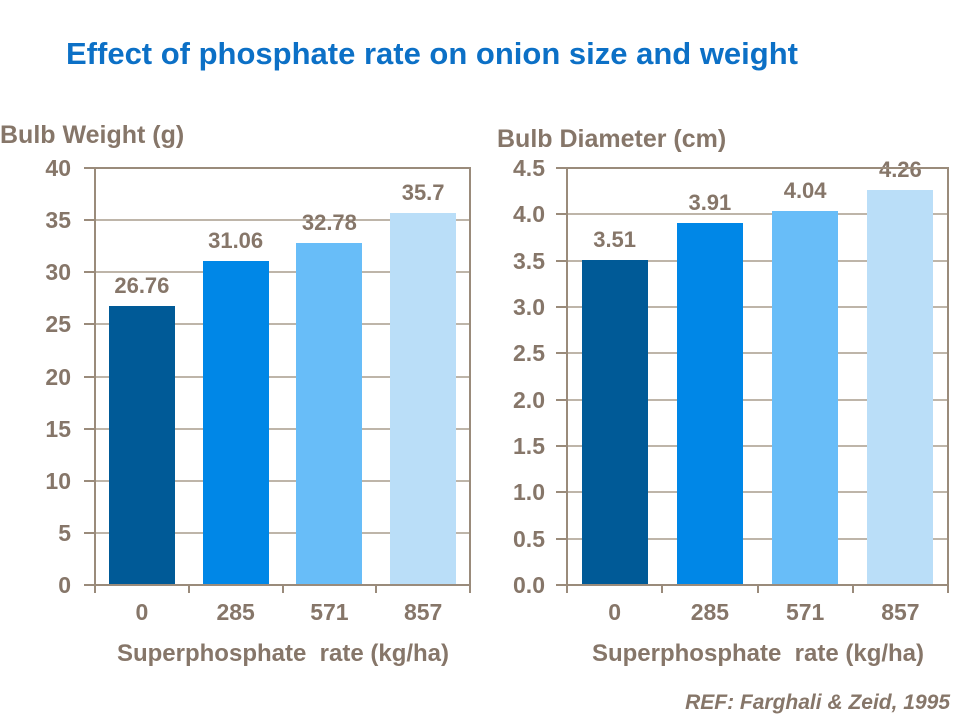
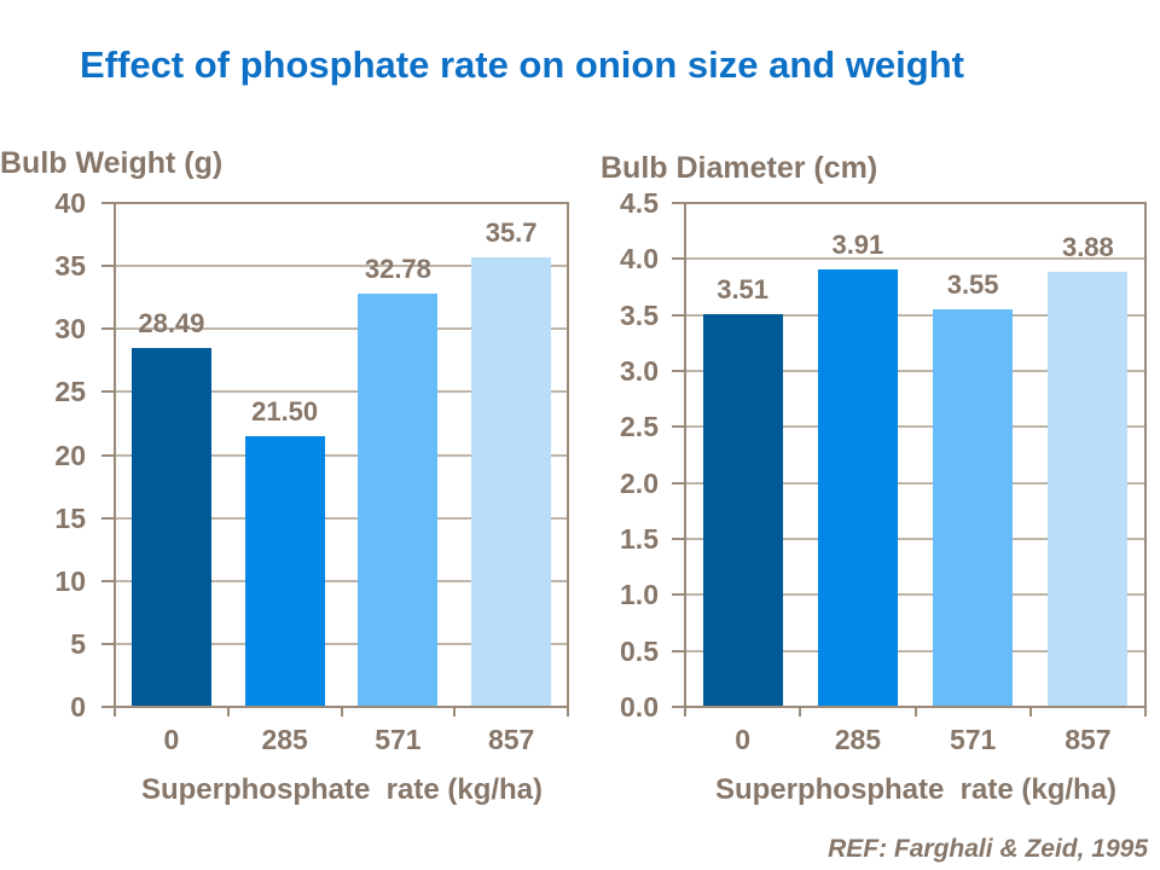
Bulb Weight (g)/0: 26.76 -> 28.49
Bulb Weight (g)/285: 31.06 -> 21.50
Bulb Diameter (cm)/571: 4.04 -> 3.55
Bulb Diameter (cm)/857: 4.26 -> 3.88
